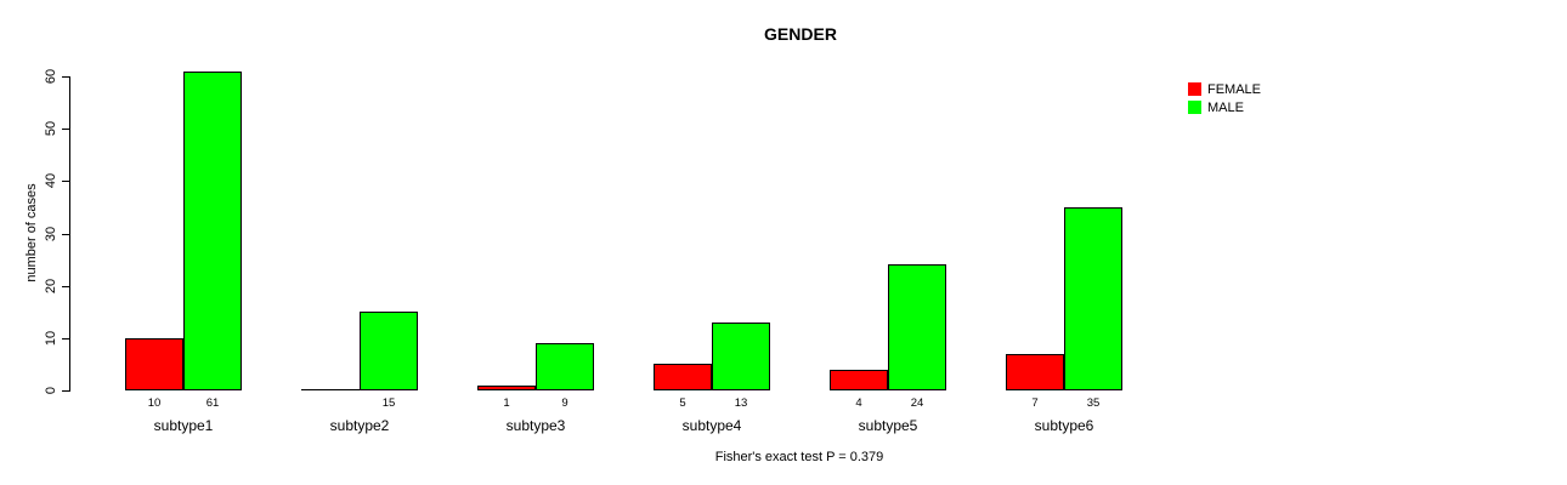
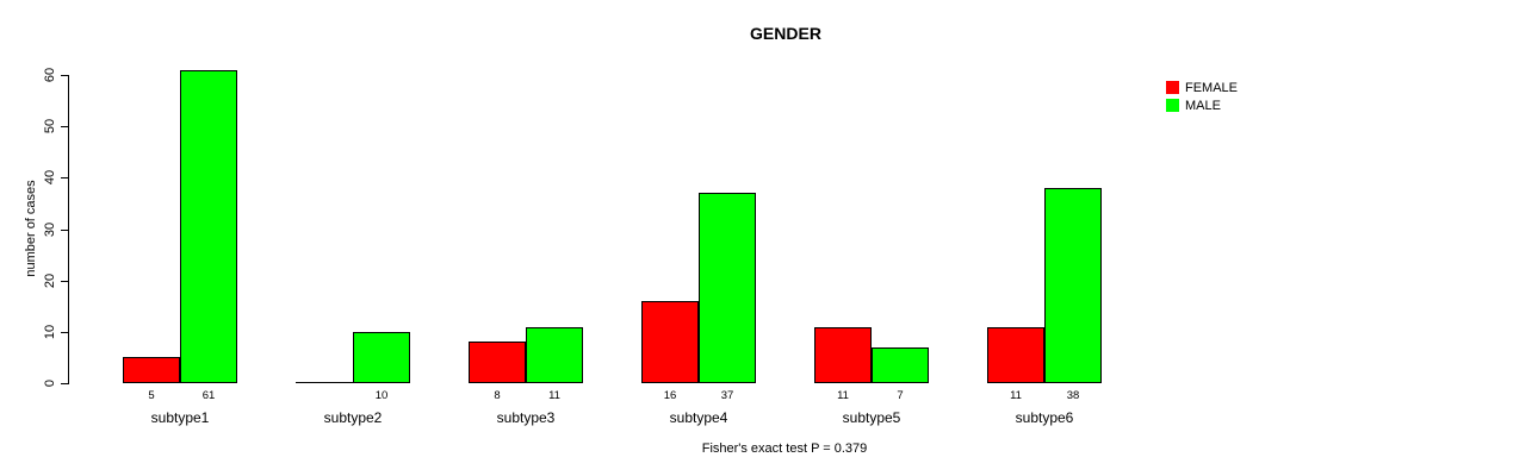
FEMALE/subtype1: 10 -> 5
MALE/subtype2: 15 -> 10
FEMALE/subtype3: 1 -> 8
MALE/subtype3: 9 -> 11
FEMALE/subtype4: 5 -> 16
MALE/subtype4: 13 -> 37
FEMALE/subtype5: 4 -> 11
MALE/subtype5: 24 -> 7
FEMALE/subtype6: 7 -> 11
MALE/subtype6: 35 -> 38
